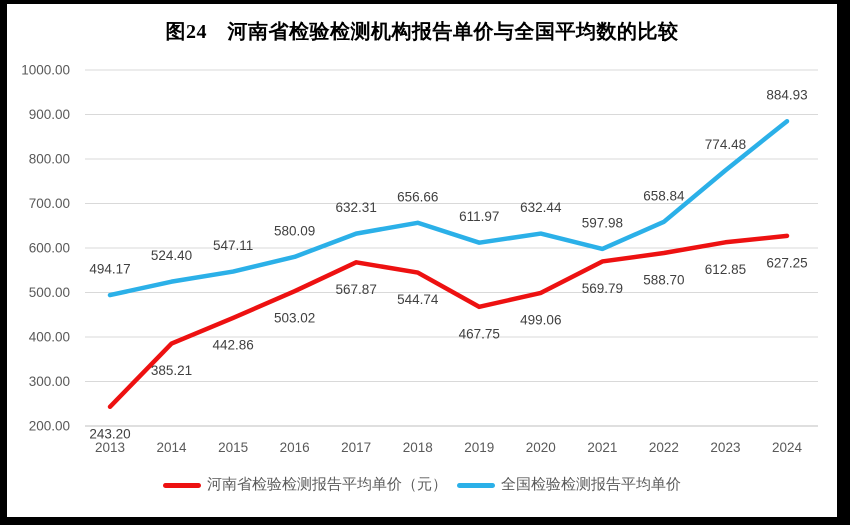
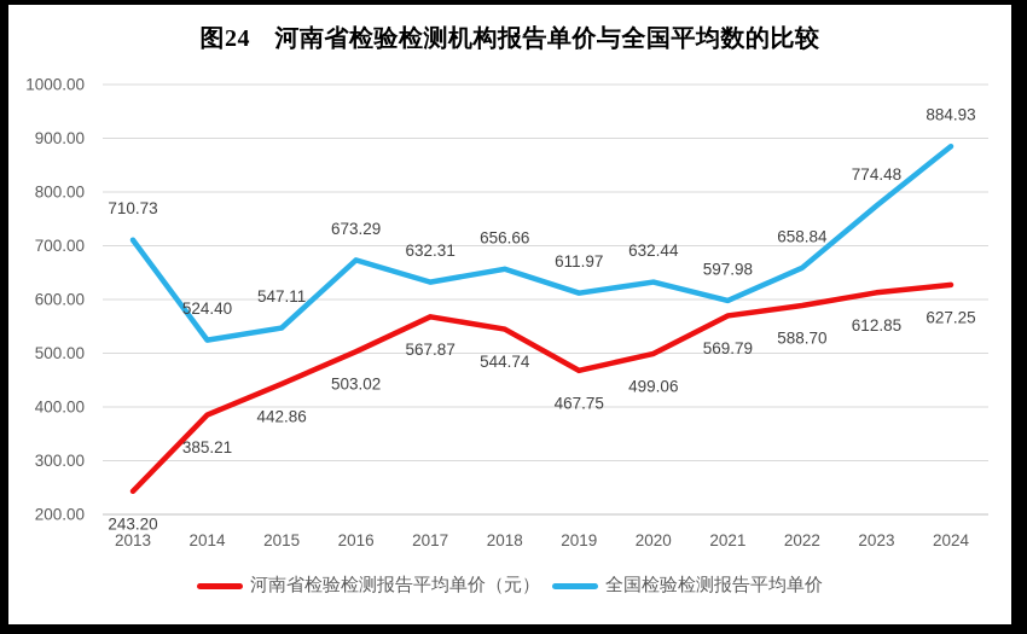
全国检验检测报告平均单价/2013: 494.17 -> 710.73
全国检验检测报告平均单价/2016: 580.09 -> 673.29
